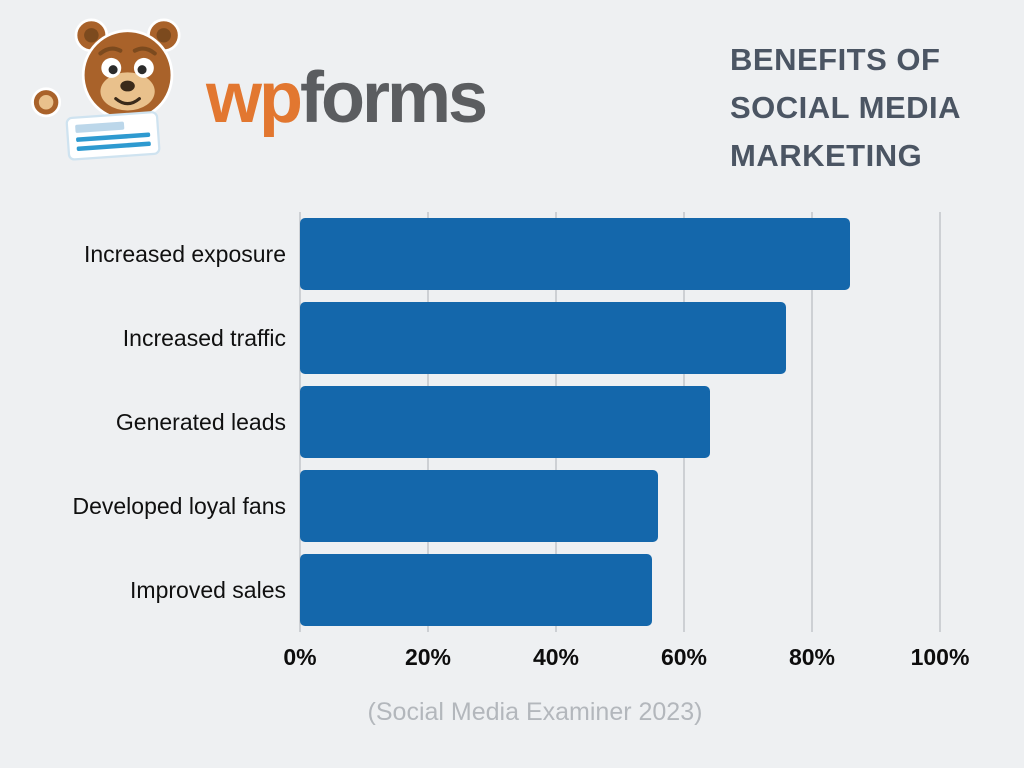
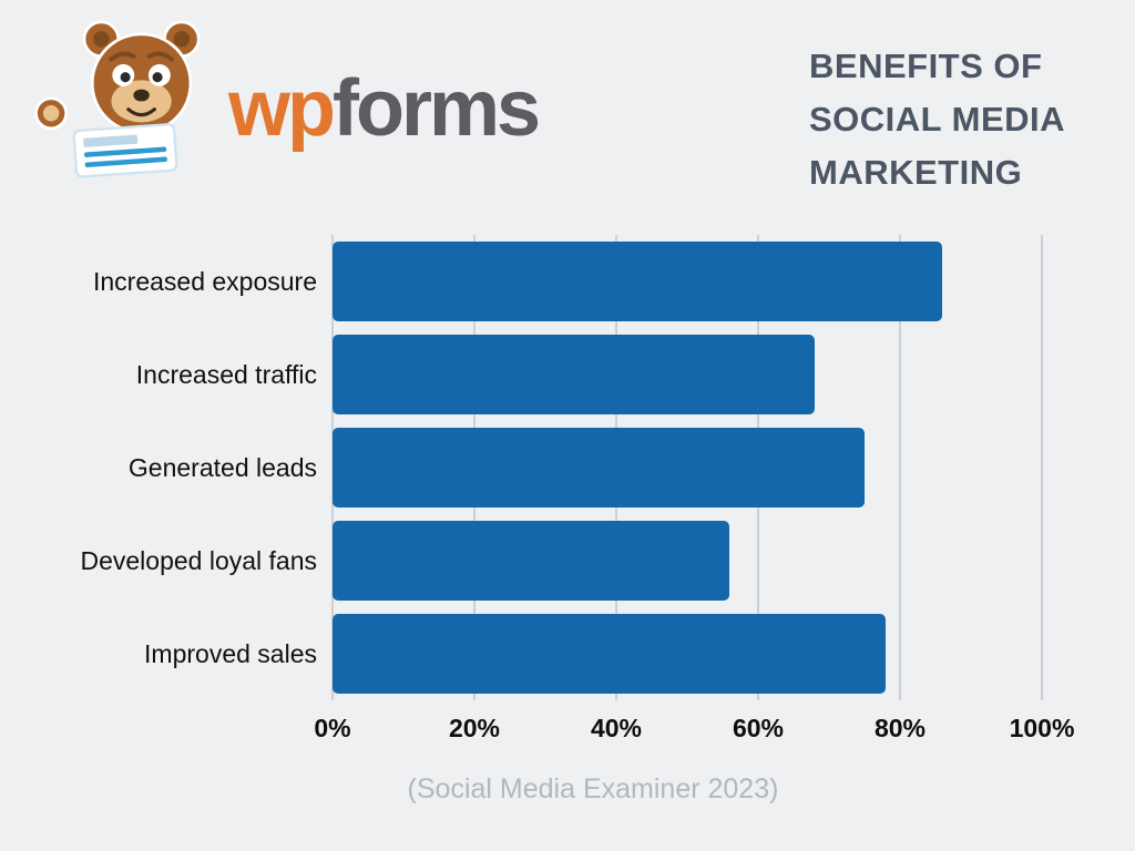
Increased traffic: 76% -> 68%
Generated leads: 64% -> 75%
Improved sales: 55% -> 78%
